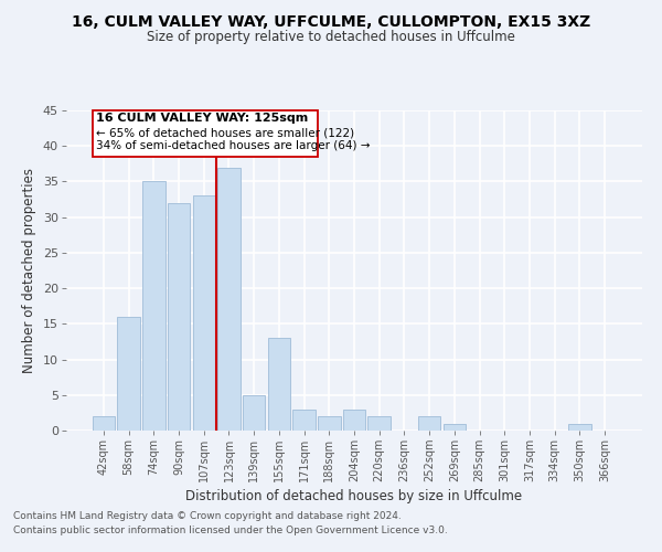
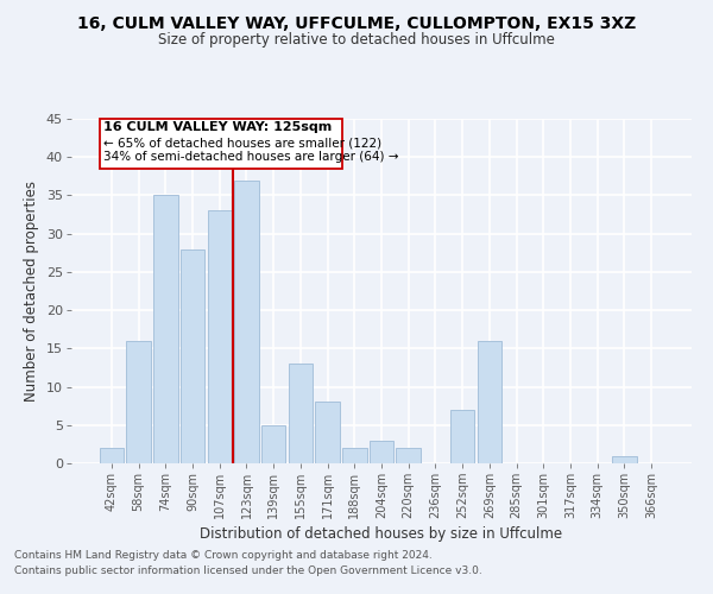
90sqm: 32 -> 28
171sqm: 3 -> 8
252sqm: 2 -> 7
269sqm: 1 -> 16
